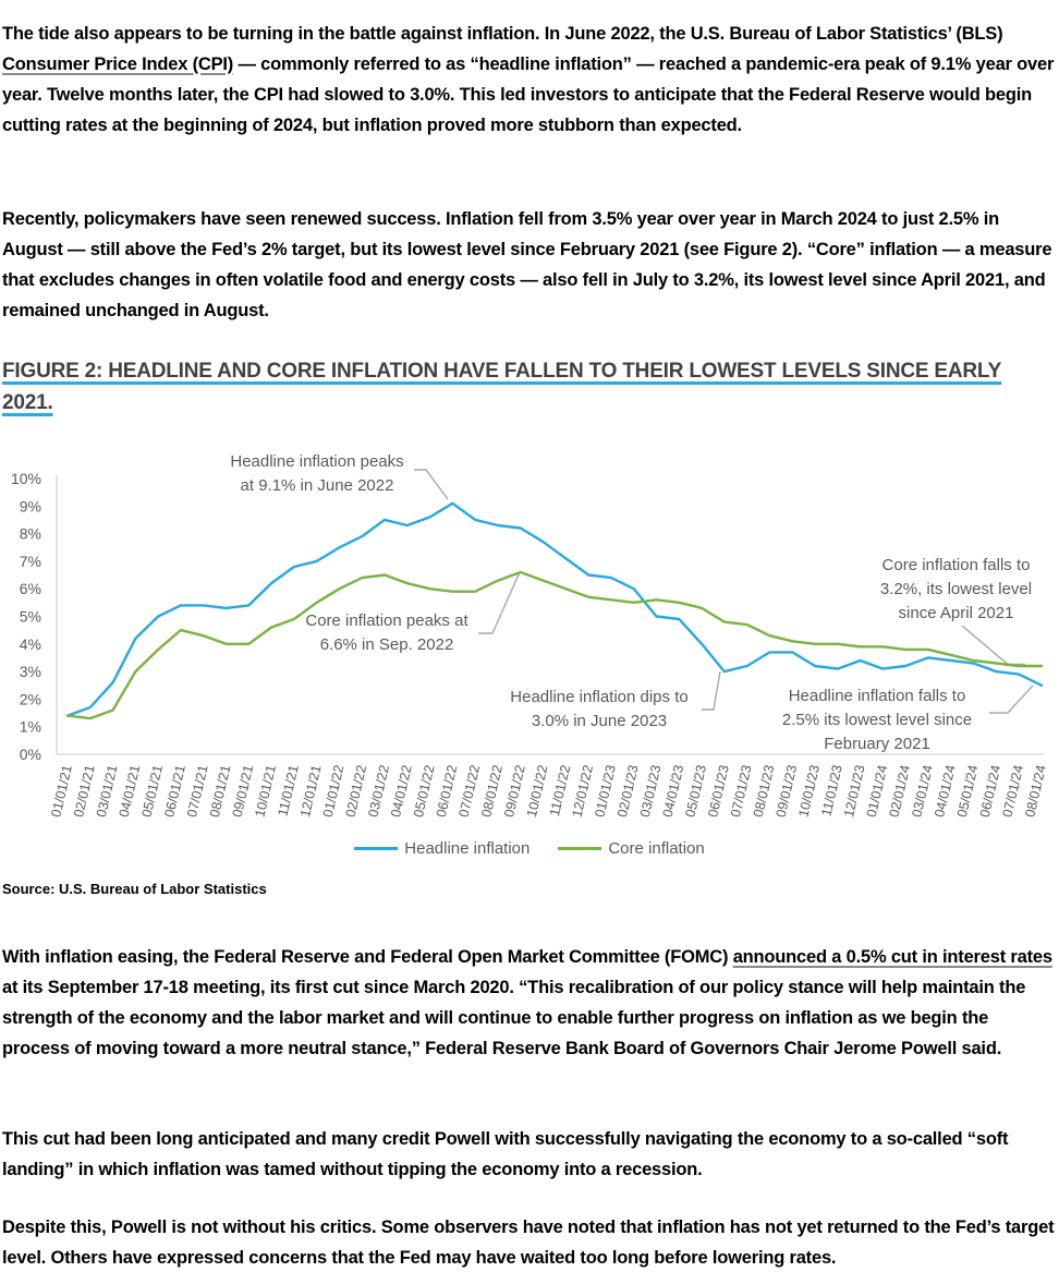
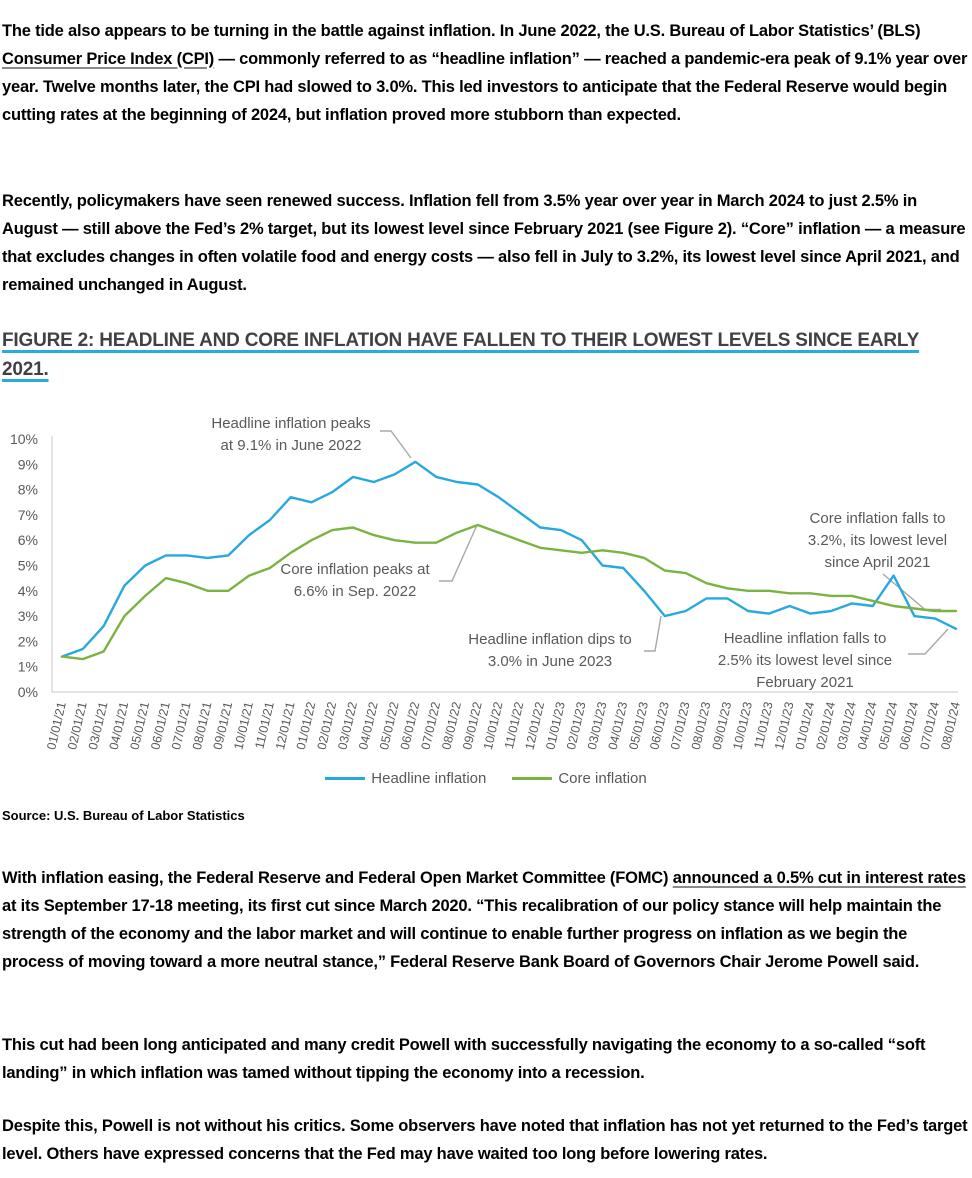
Headline inflation/12/01/21: 7.0% -> 7.7%
Headline inflation/05/01/24: 3.3% -> 4.6%
